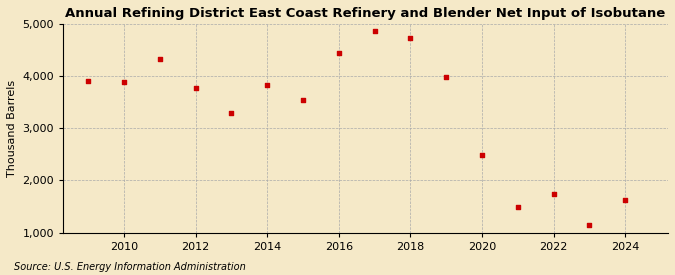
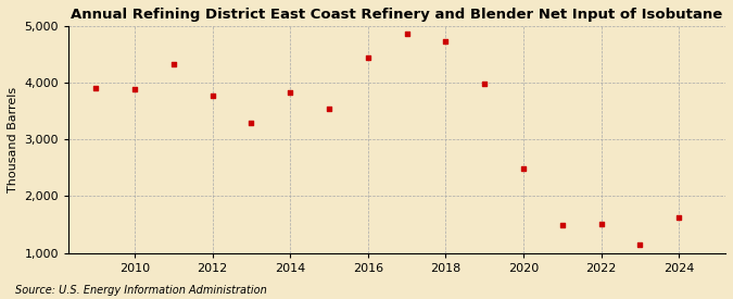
2022: 1,740 -> 1,500
